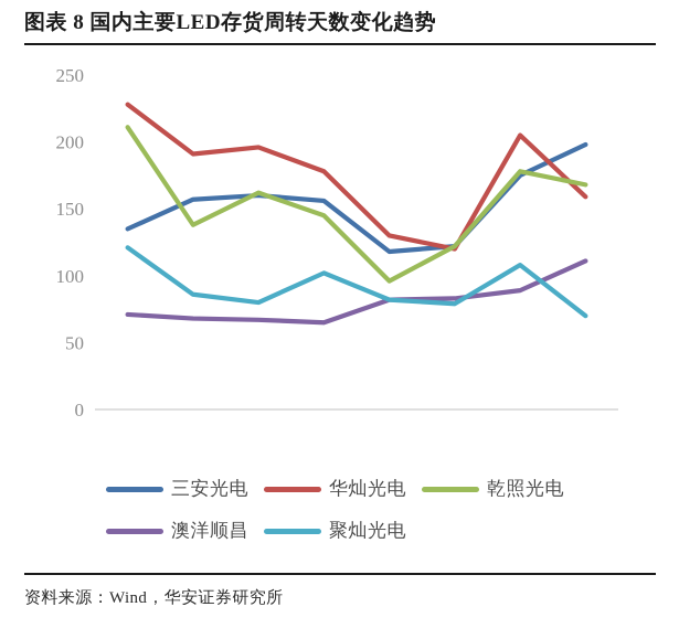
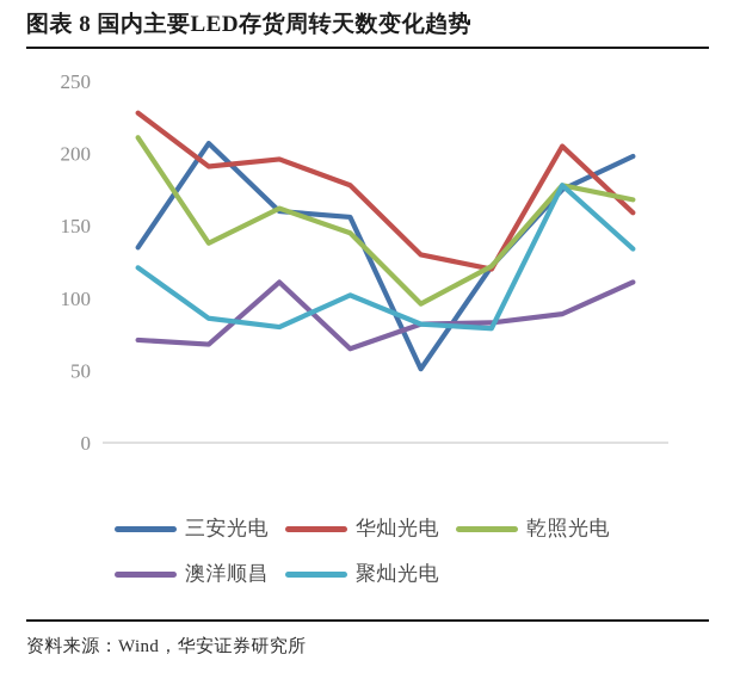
三安光电/2013: 157 -> 207
澳洋顺昌/2014: 67 -> 111
三安光电/2016: 118 -> 51
聚灿光电/2018: 108 -> 178
聚灿光电/2019: 70 -> 134
